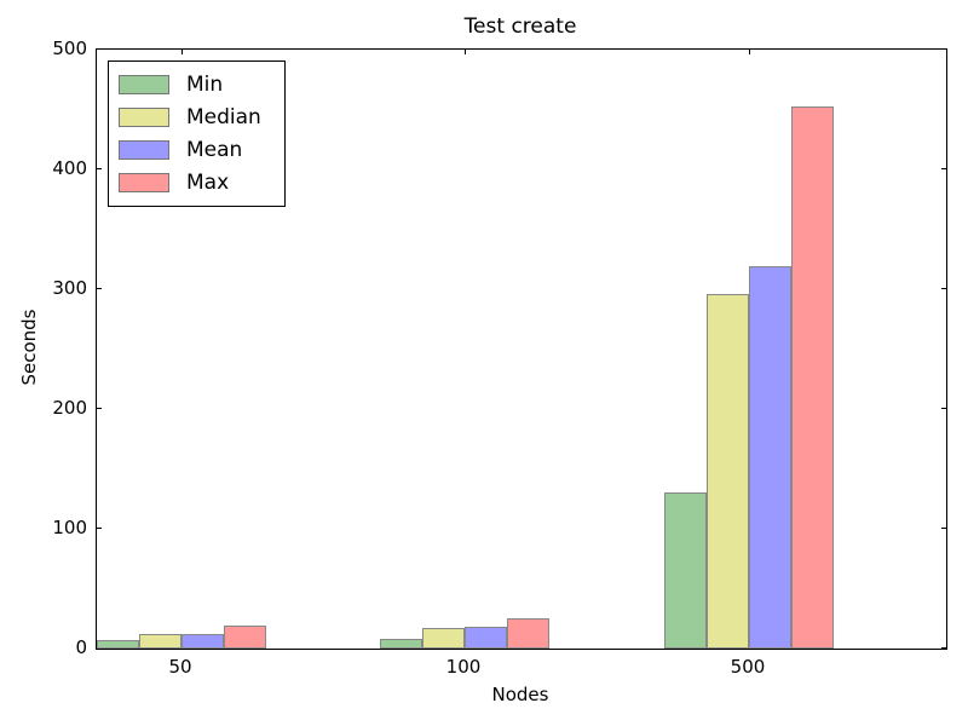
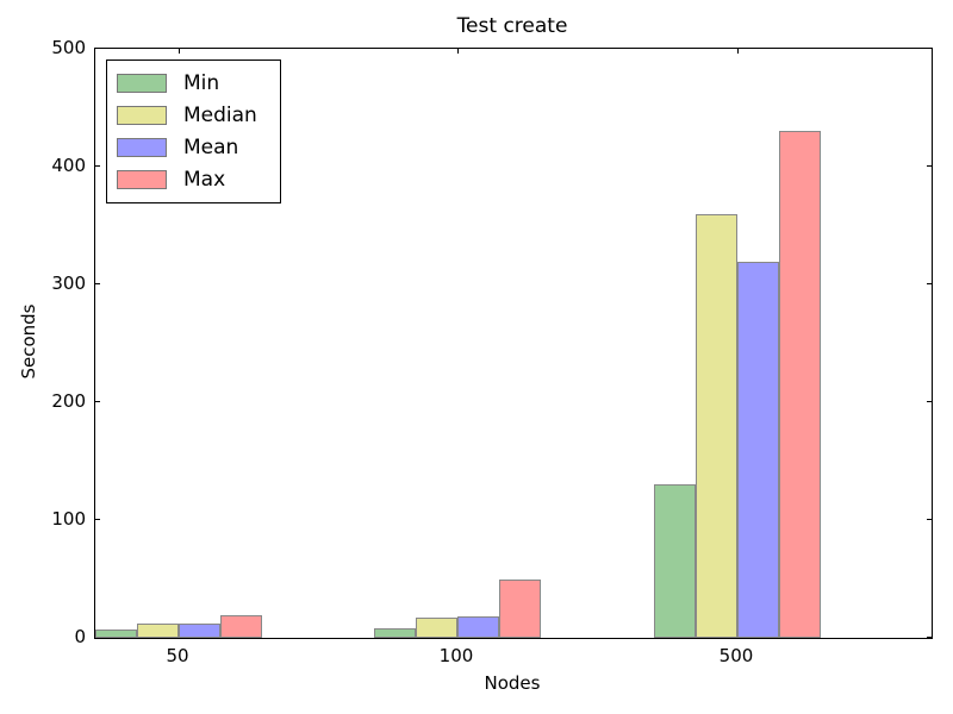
Max/100: 20 -> 50
Median/500: 300 -> 360
Max/500: 450 -> 430
